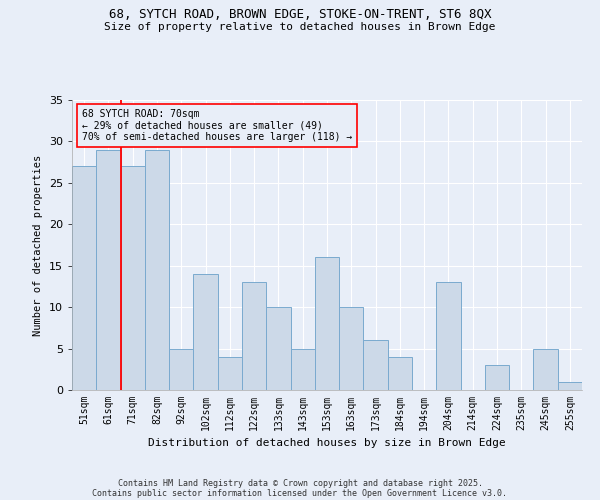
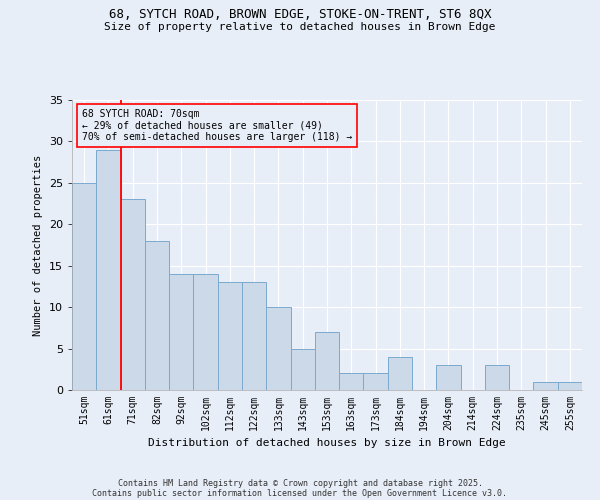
51sqm: 27 -> 25
71sqm: 27 -> 23
82sqm: 29 -> 18
92sqm: 5 -> 14
112sqm: 4 -> 13
153sqm: 16 -> 7
163sqm: 10 -> 2
173sqm: 6 -> 2
204sqm: 13 -> 3
245sqm: 5 -> 1
